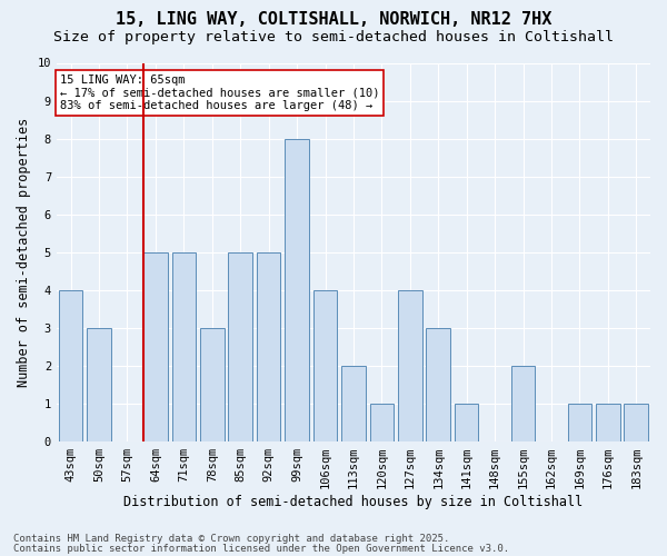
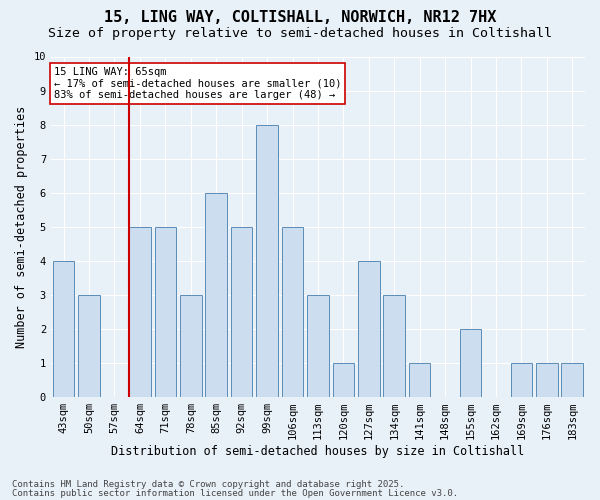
85sqm: 5 -> 6
106sqm: 4 -> 5
113sqm: 2 -> 3
